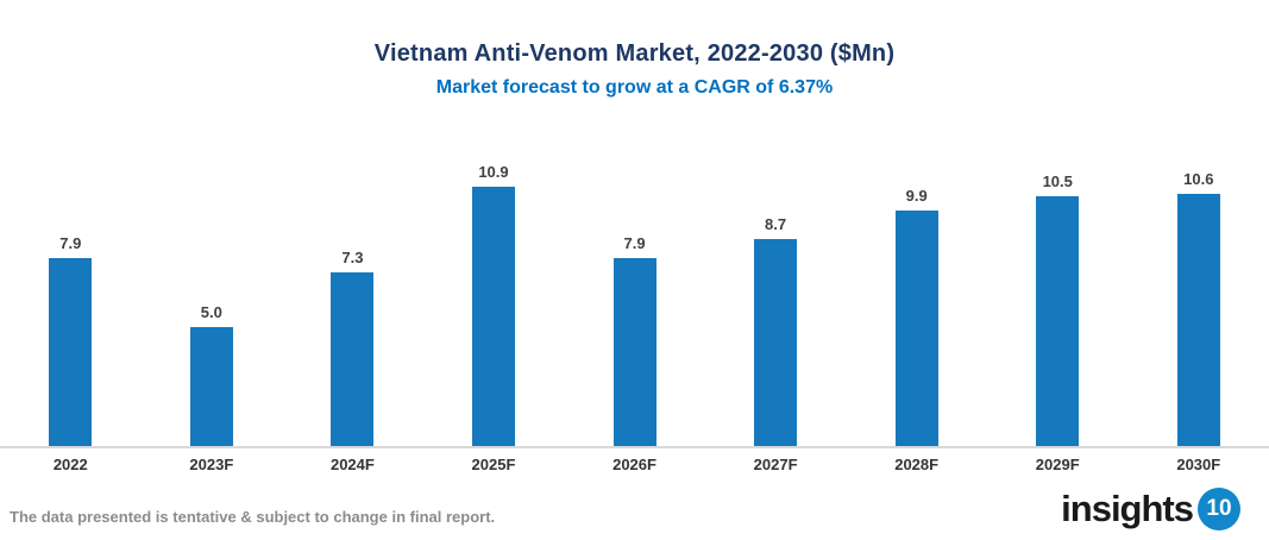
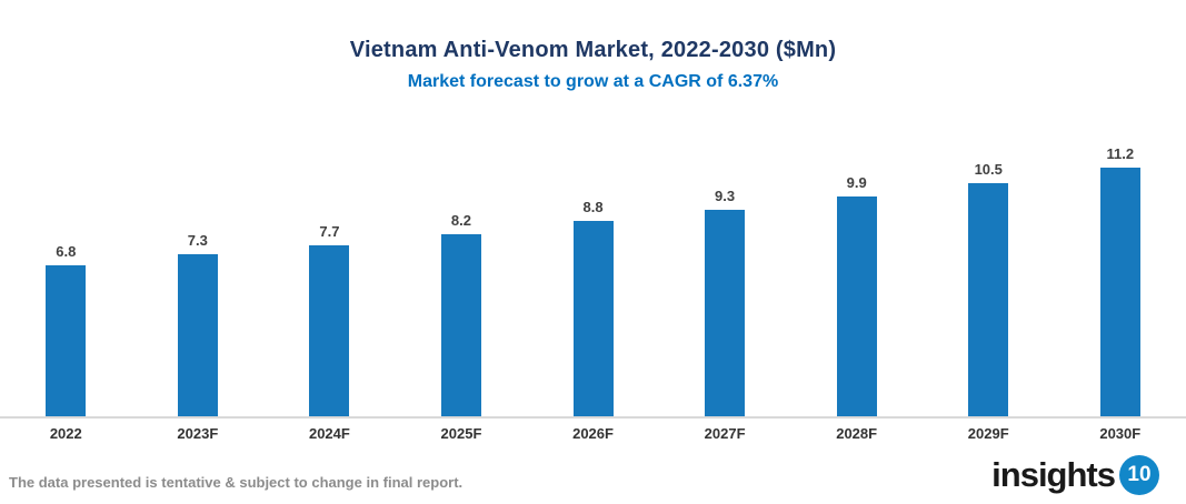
2022: 7.9 -> 6.8
2023F: 5.0 -> 7.3
2024F: 7.3 -> 7.7
2025F: 10.9 -> 8.2
2026F: 7.9 -> 8.8
2027F: 8.7 -> 9.3
2030F: 10.6 -> 11.2
